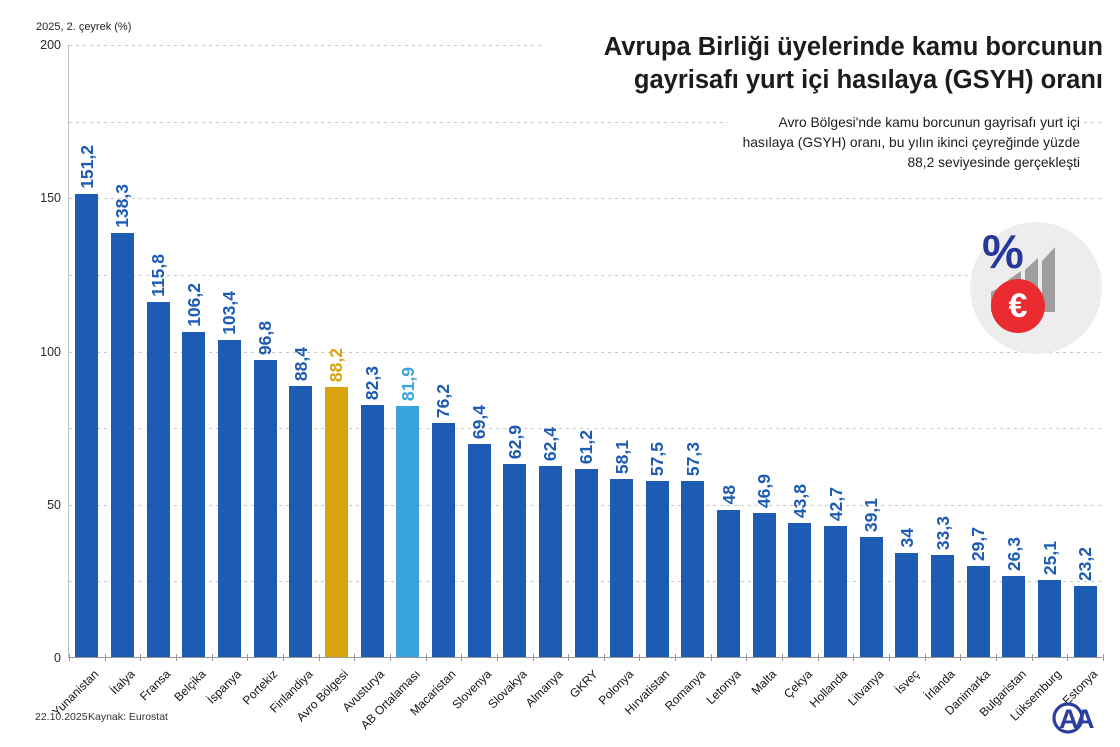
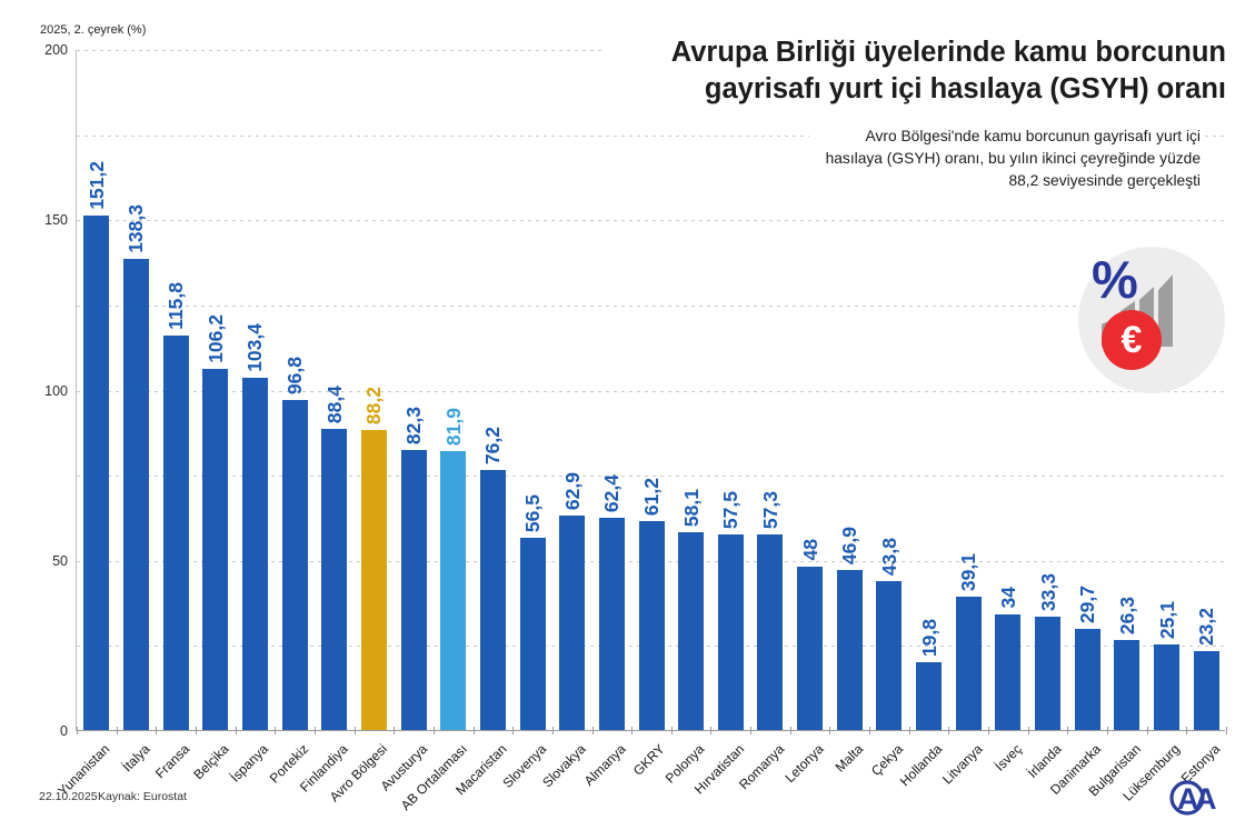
Slovenya: 69,4 -> 56,5
Hollanda: 42,7 -> 19,8
